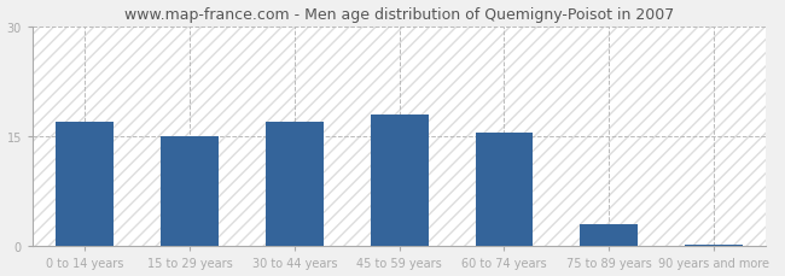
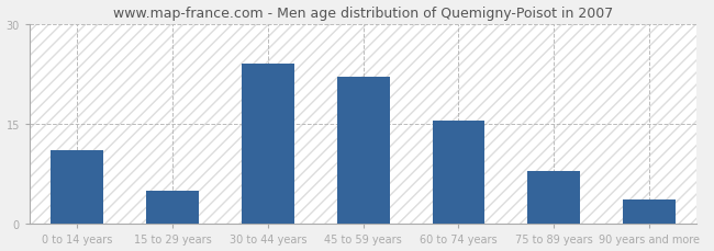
0 to 14 years: 17.0 -> 11.0
15 to 29 years: 15.0 -> 5.0
30 to 44 years: 17.0 -> 24.0
45 to 59 years: 18.0 -> 22.0
75 to 89 years: 3.0 -> 8.0
90 years and more: 0.3 -> 3.6
